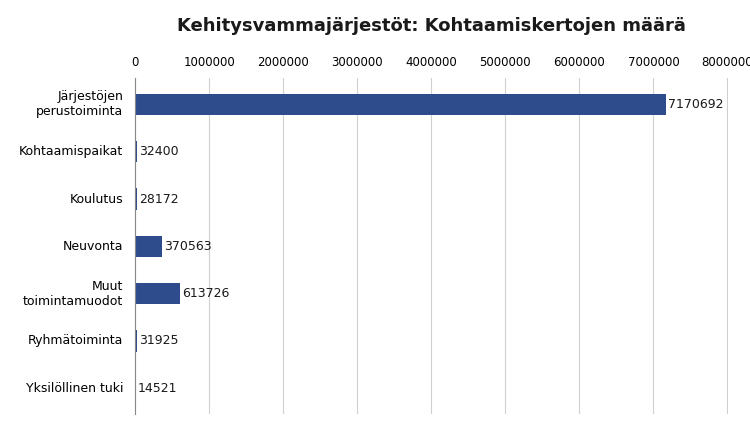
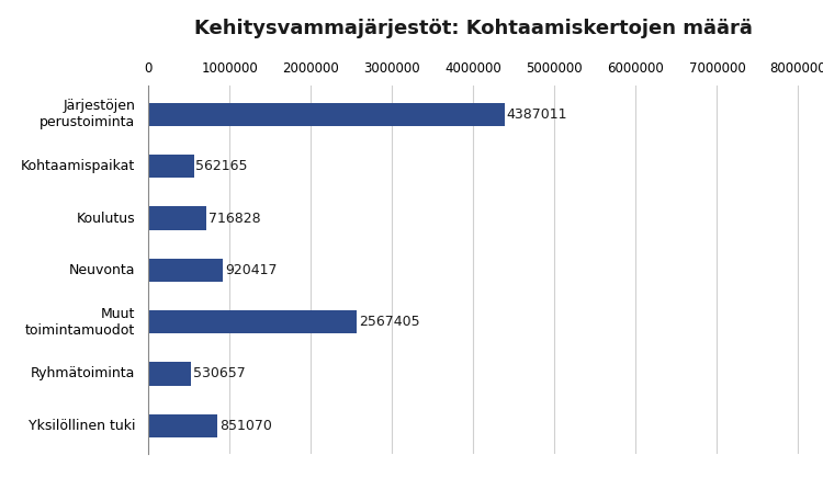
Järjestöjen perustoiminta: 7170692 -> 4387011
Kohtaamispaikat: 32400 -> 562165
Koulutus: 28172 -> 716828
Neuvonta: 370563 -> 920417
Muut toimintamuodot: 613726 -> 2567405
Ryhmätoiminta: 31925 -> 530657
Yksilöllinen tuki: 14521 -> 851070
